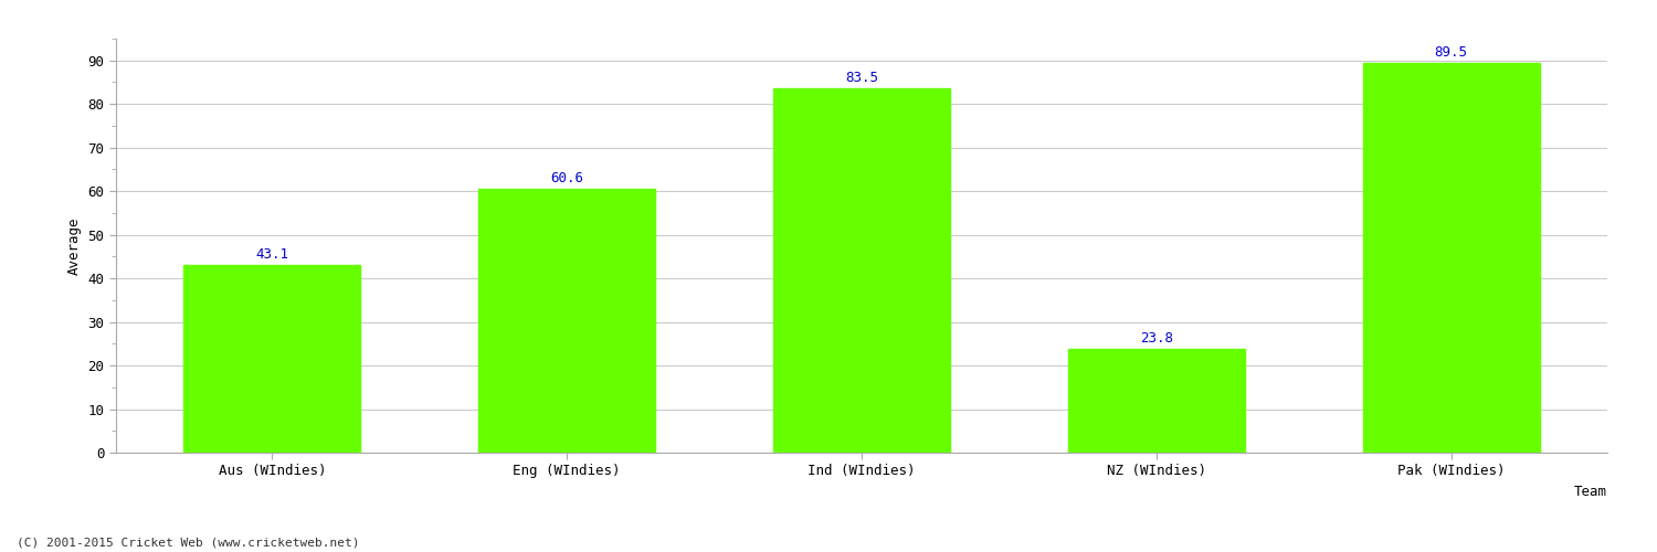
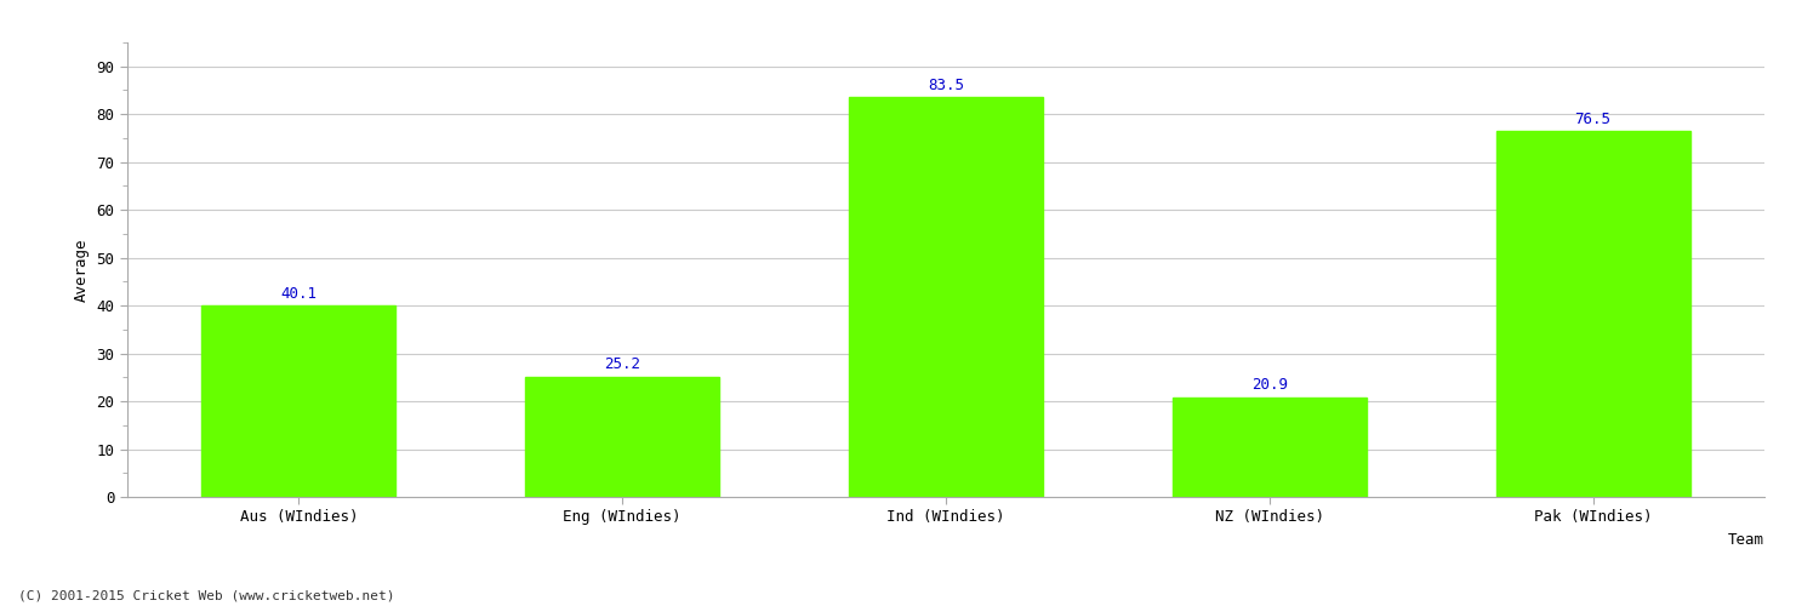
Aus (WIndies): 43.1 -> 40.1
Eng (WIndies): 60.6 -> 25.2
NZ (WIndies): 23.8 -> 20.9
Pak (WIndies): 89.5 -> 76.5
